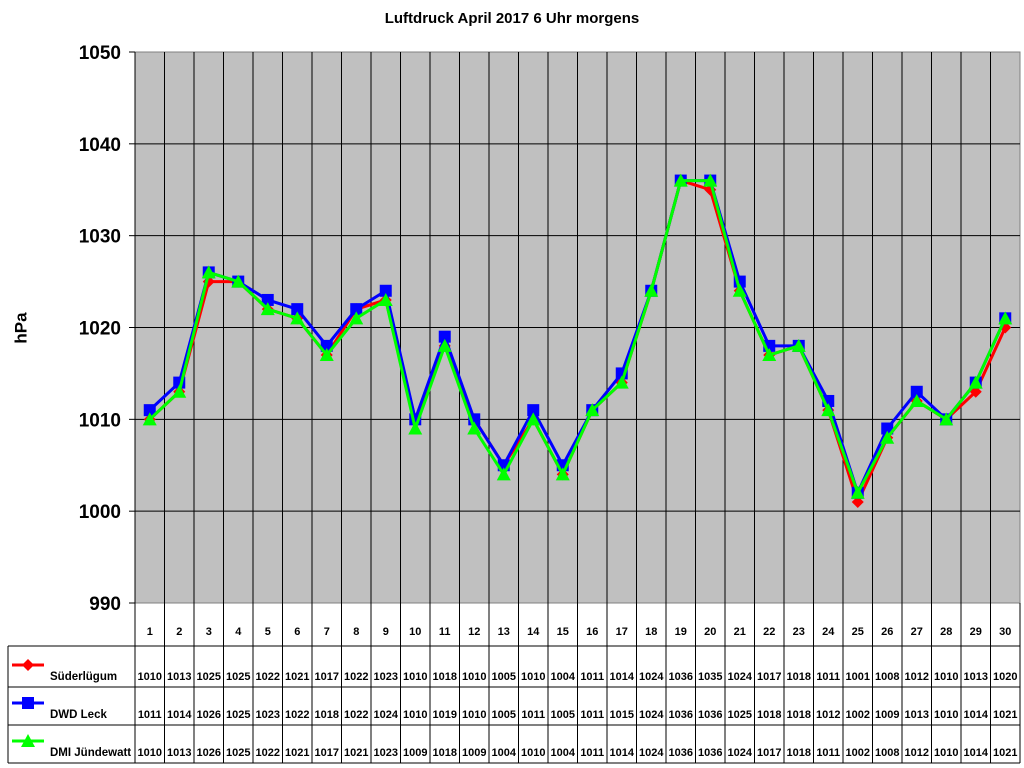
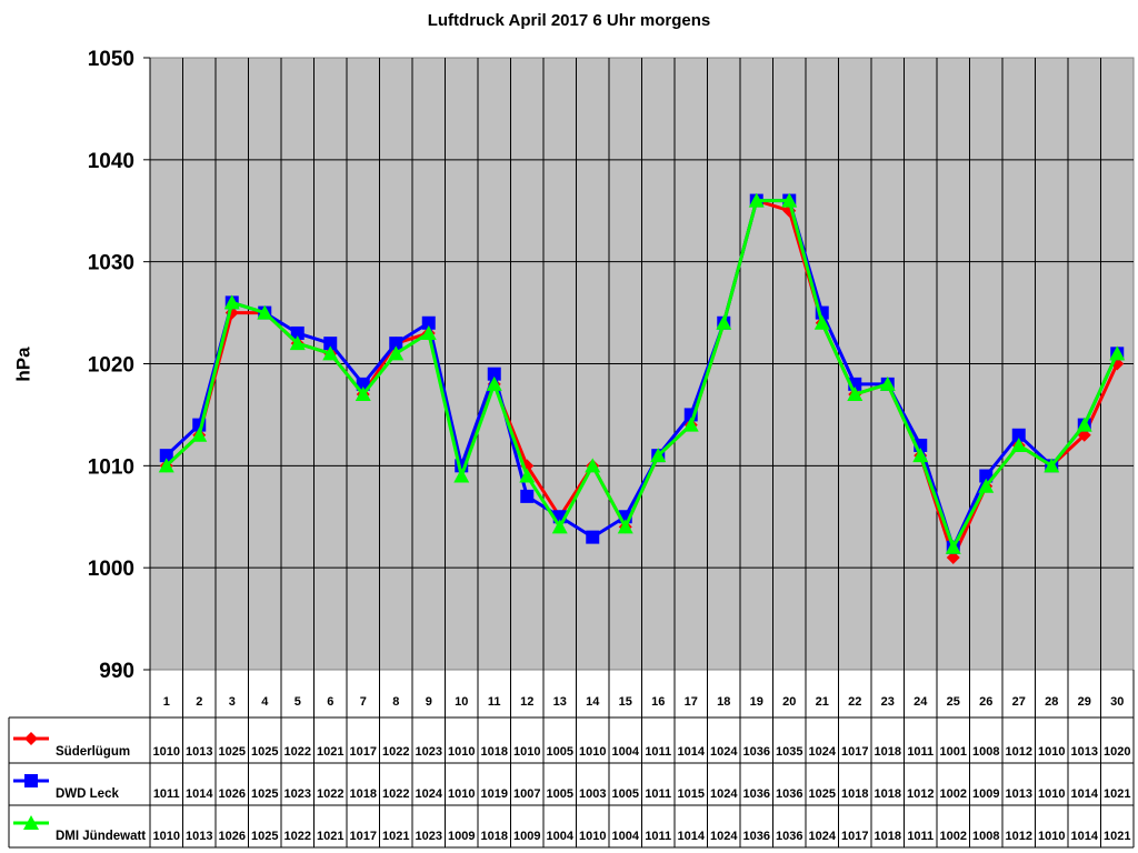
DWD Leck/12: 1010 -> 1007
DWD Leck/14: 1011 -> 1003
